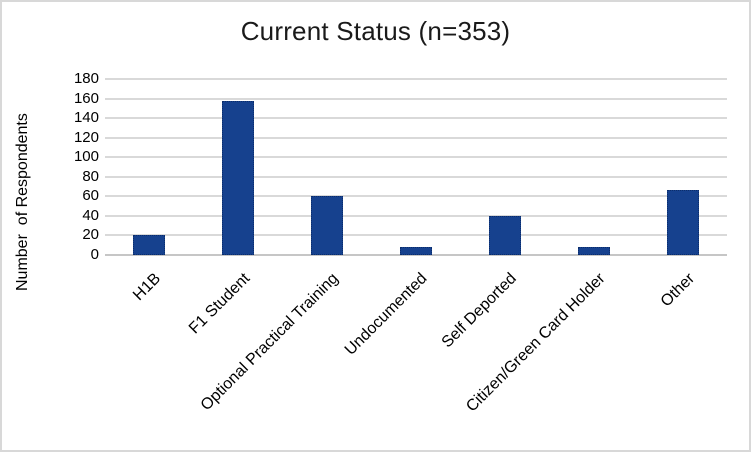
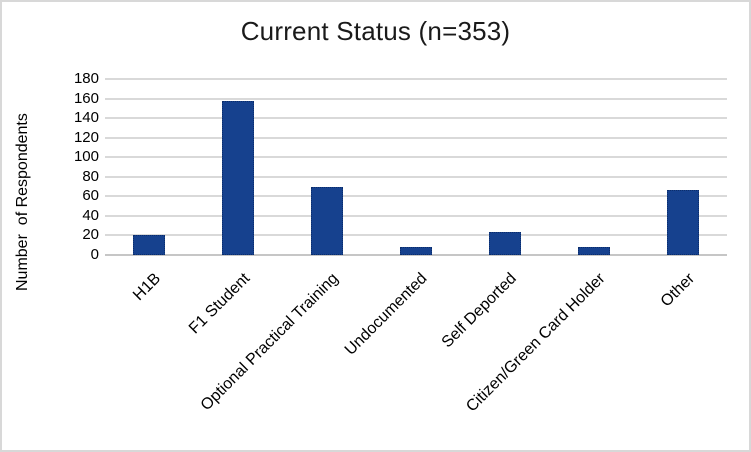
Optional Practical Training: 60 -> 70
Self Deported: 40 -> 20
